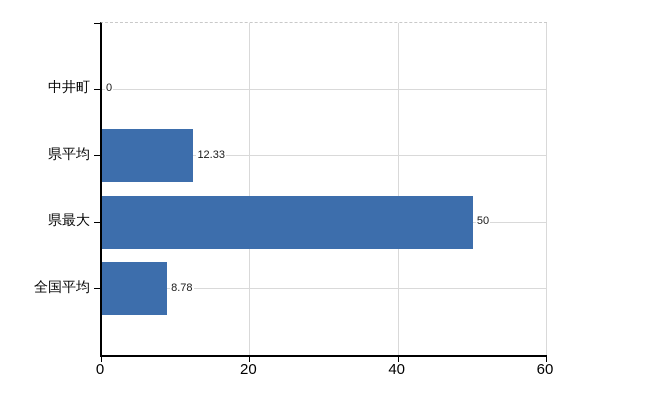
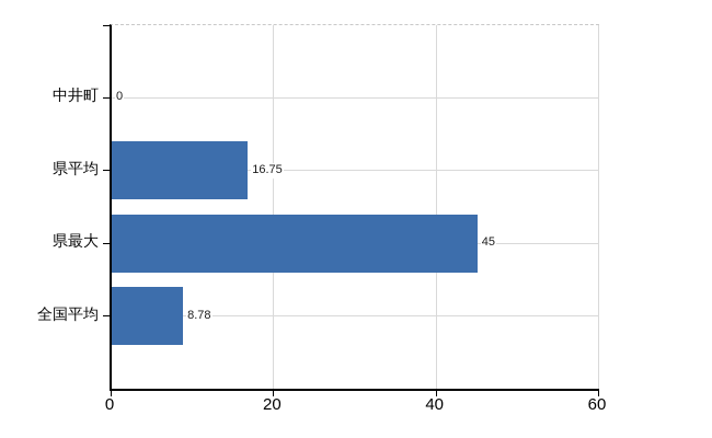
県平均: 12.33 -> 16.75
県最大: 50 -> 45
